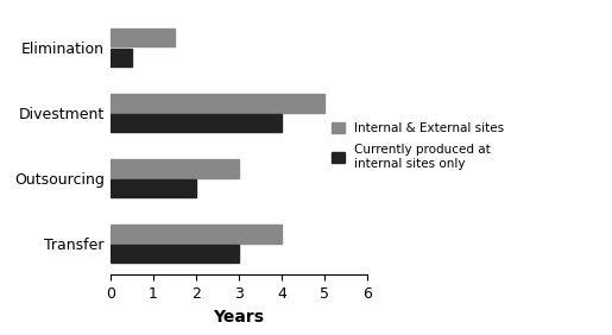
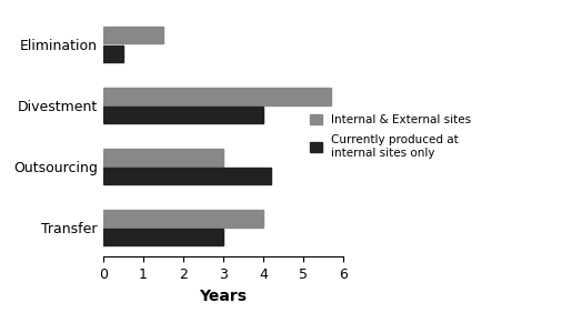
Internal & External sites/Divestment: 5.0 -> 5.7
Currently produced at internal sites only/Outsourcing: 2.0 -> 4.2
